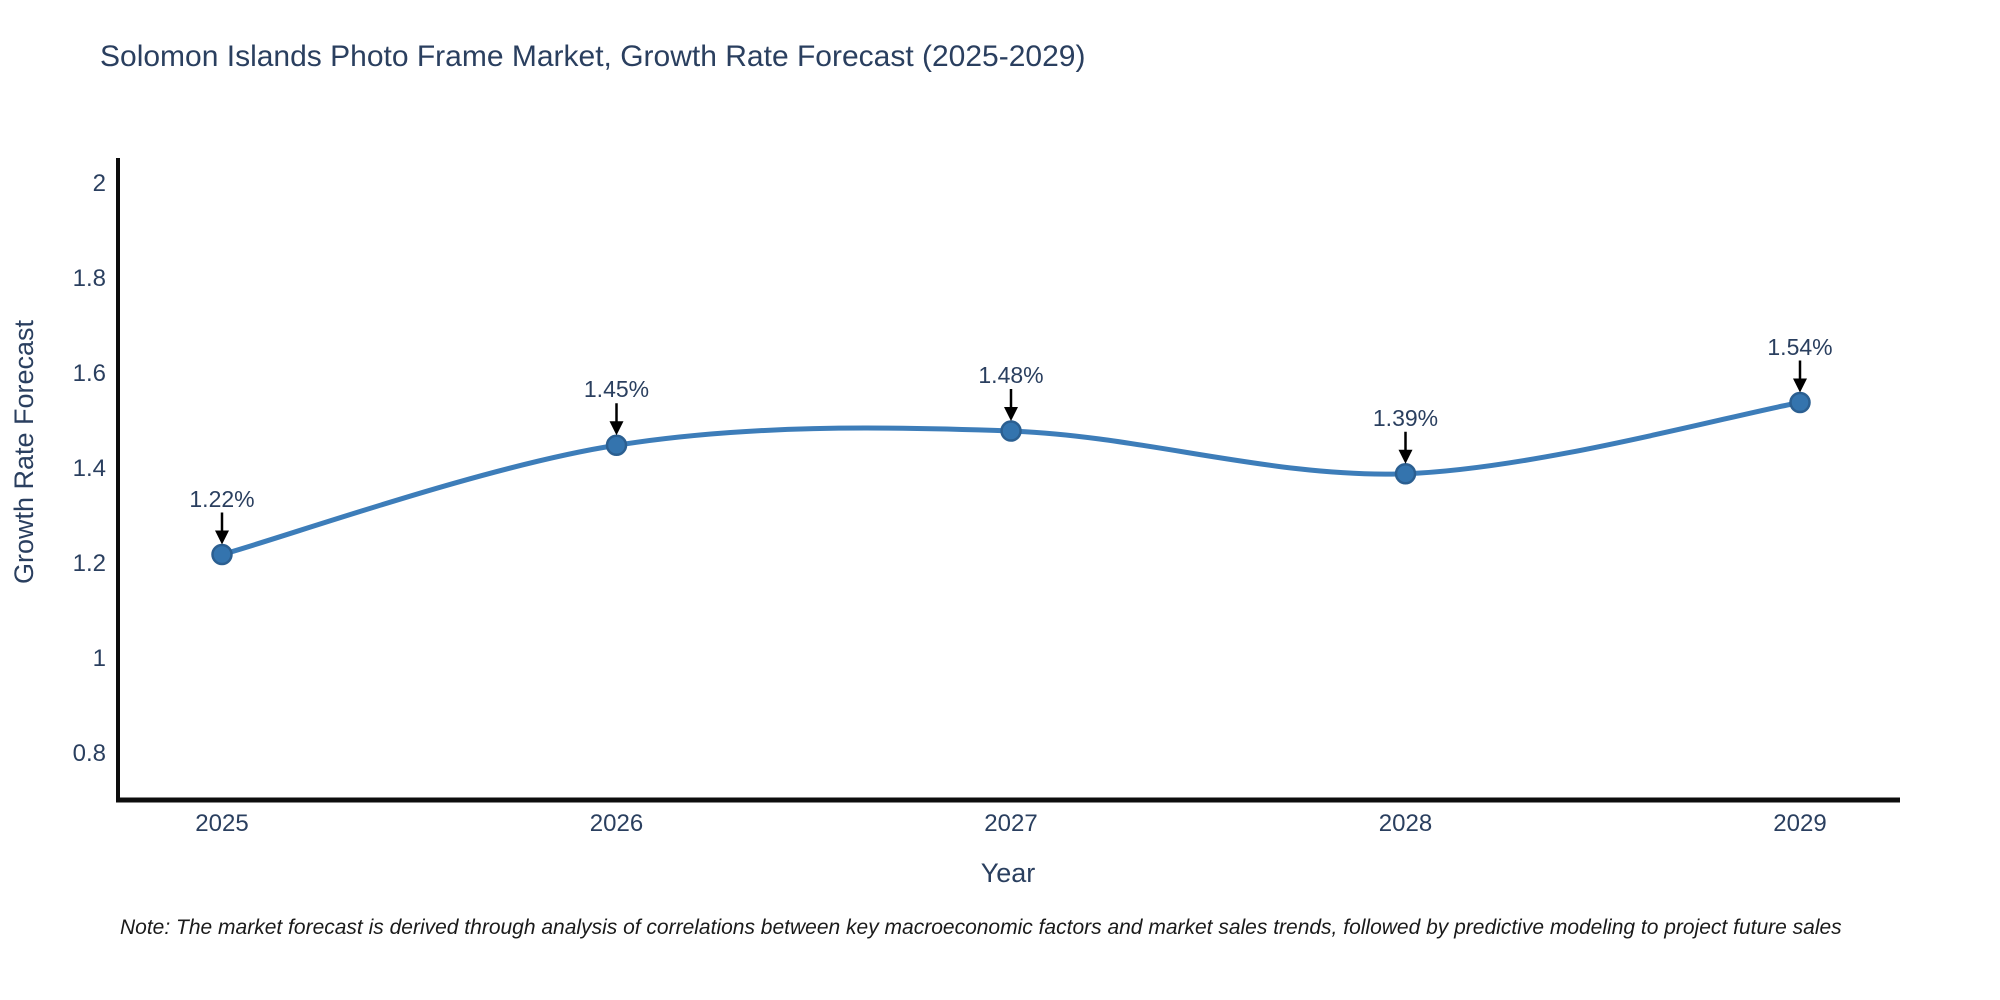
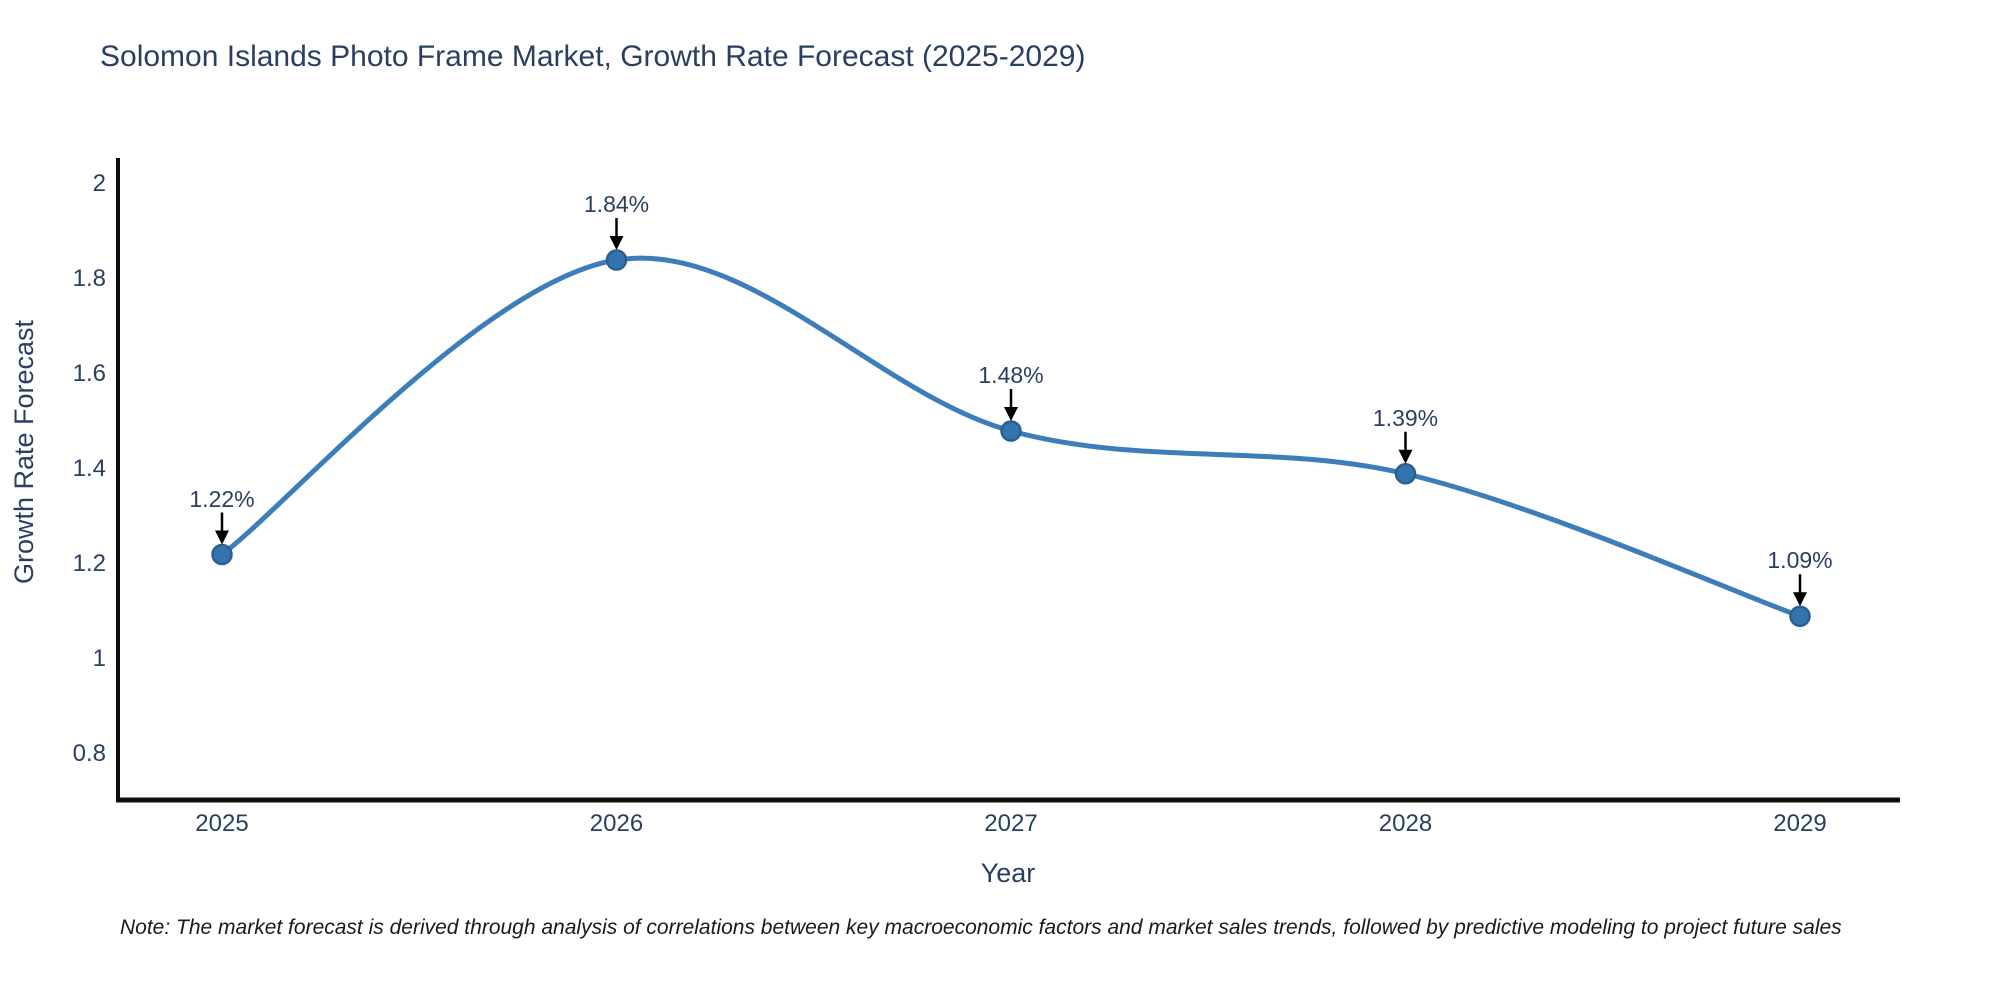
2026: 1.45% -> 1.84%
2029: 1.54% -> 1.09%
